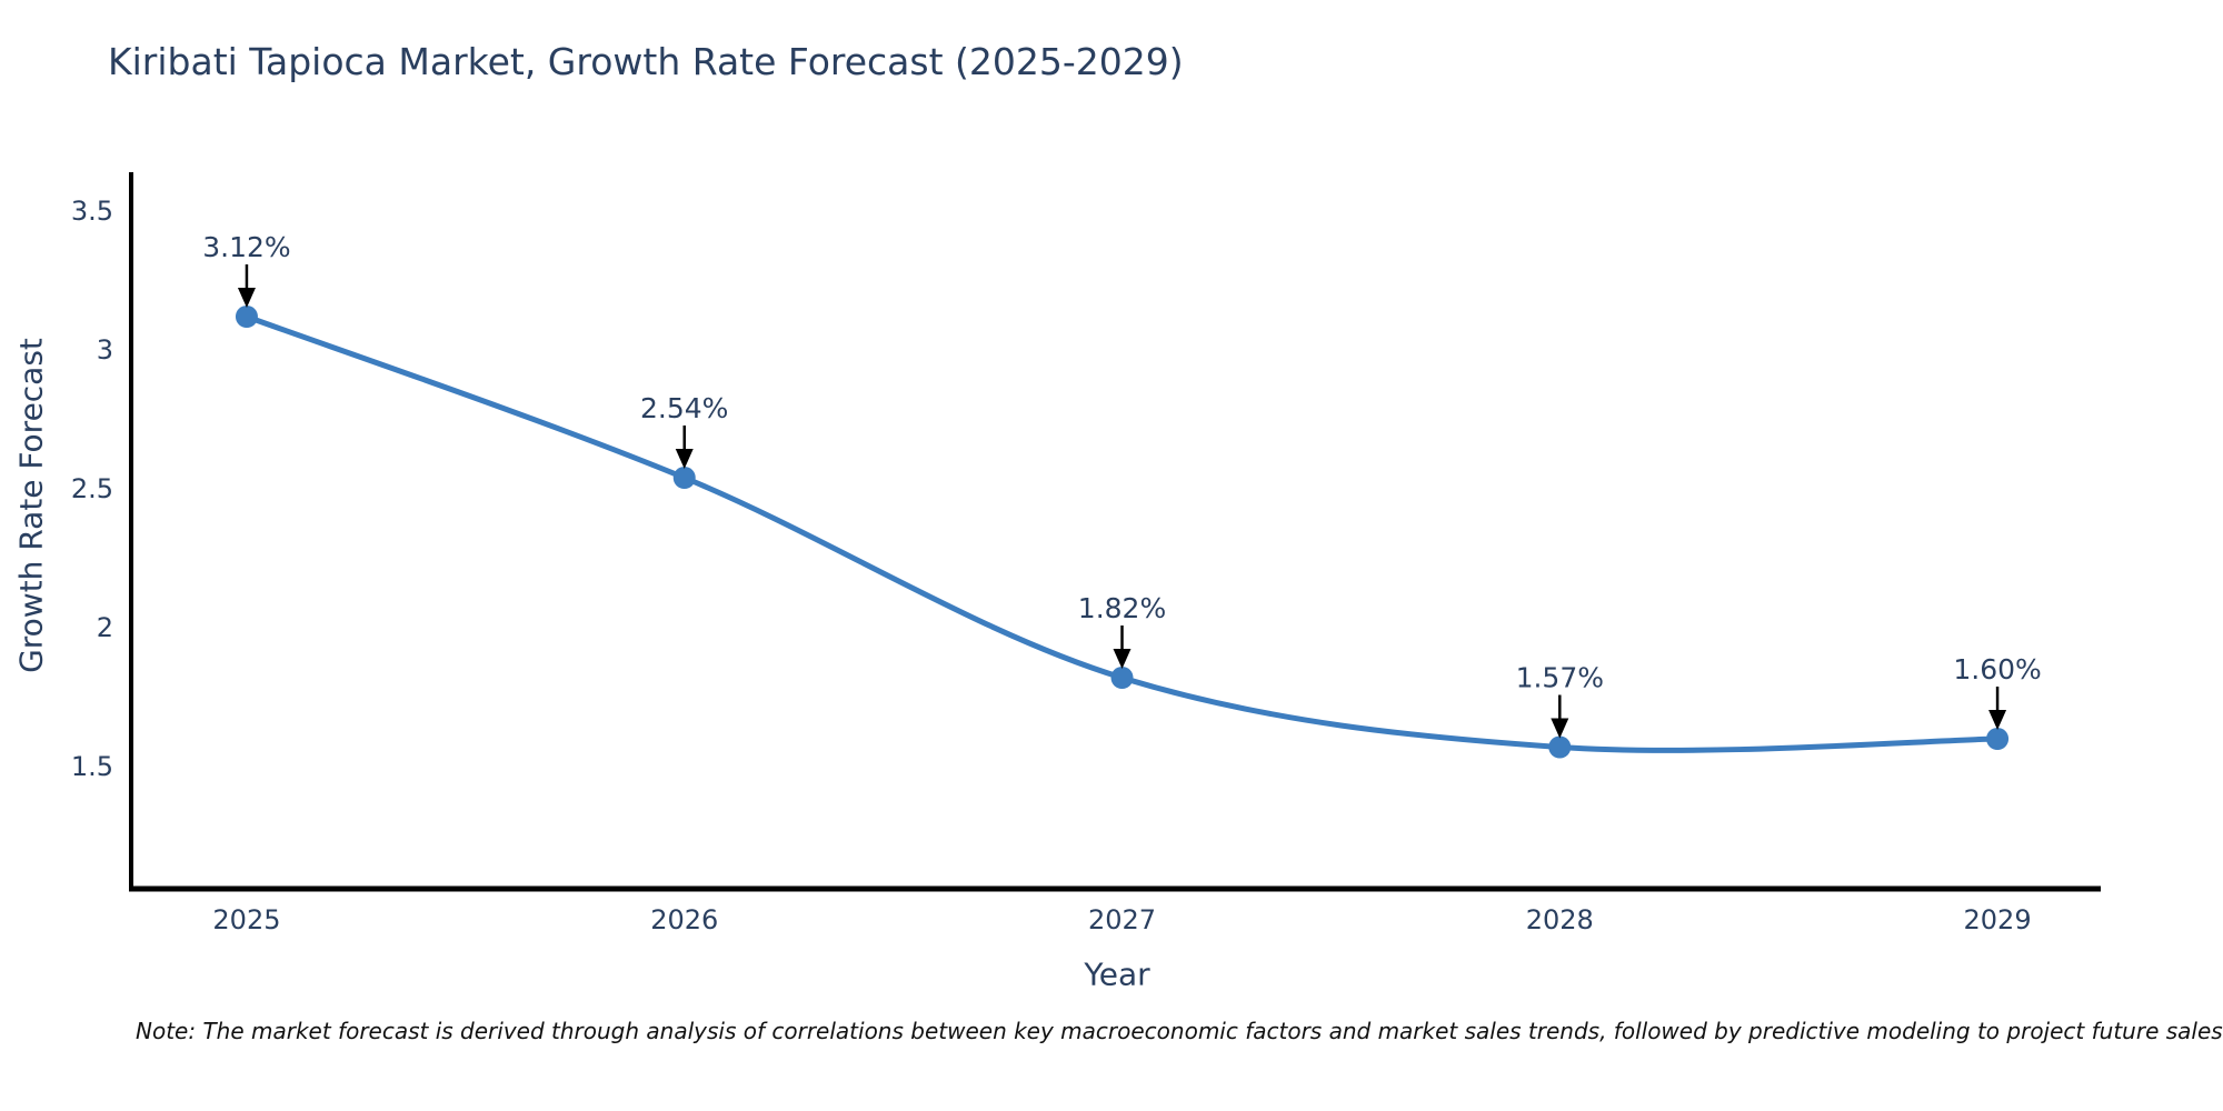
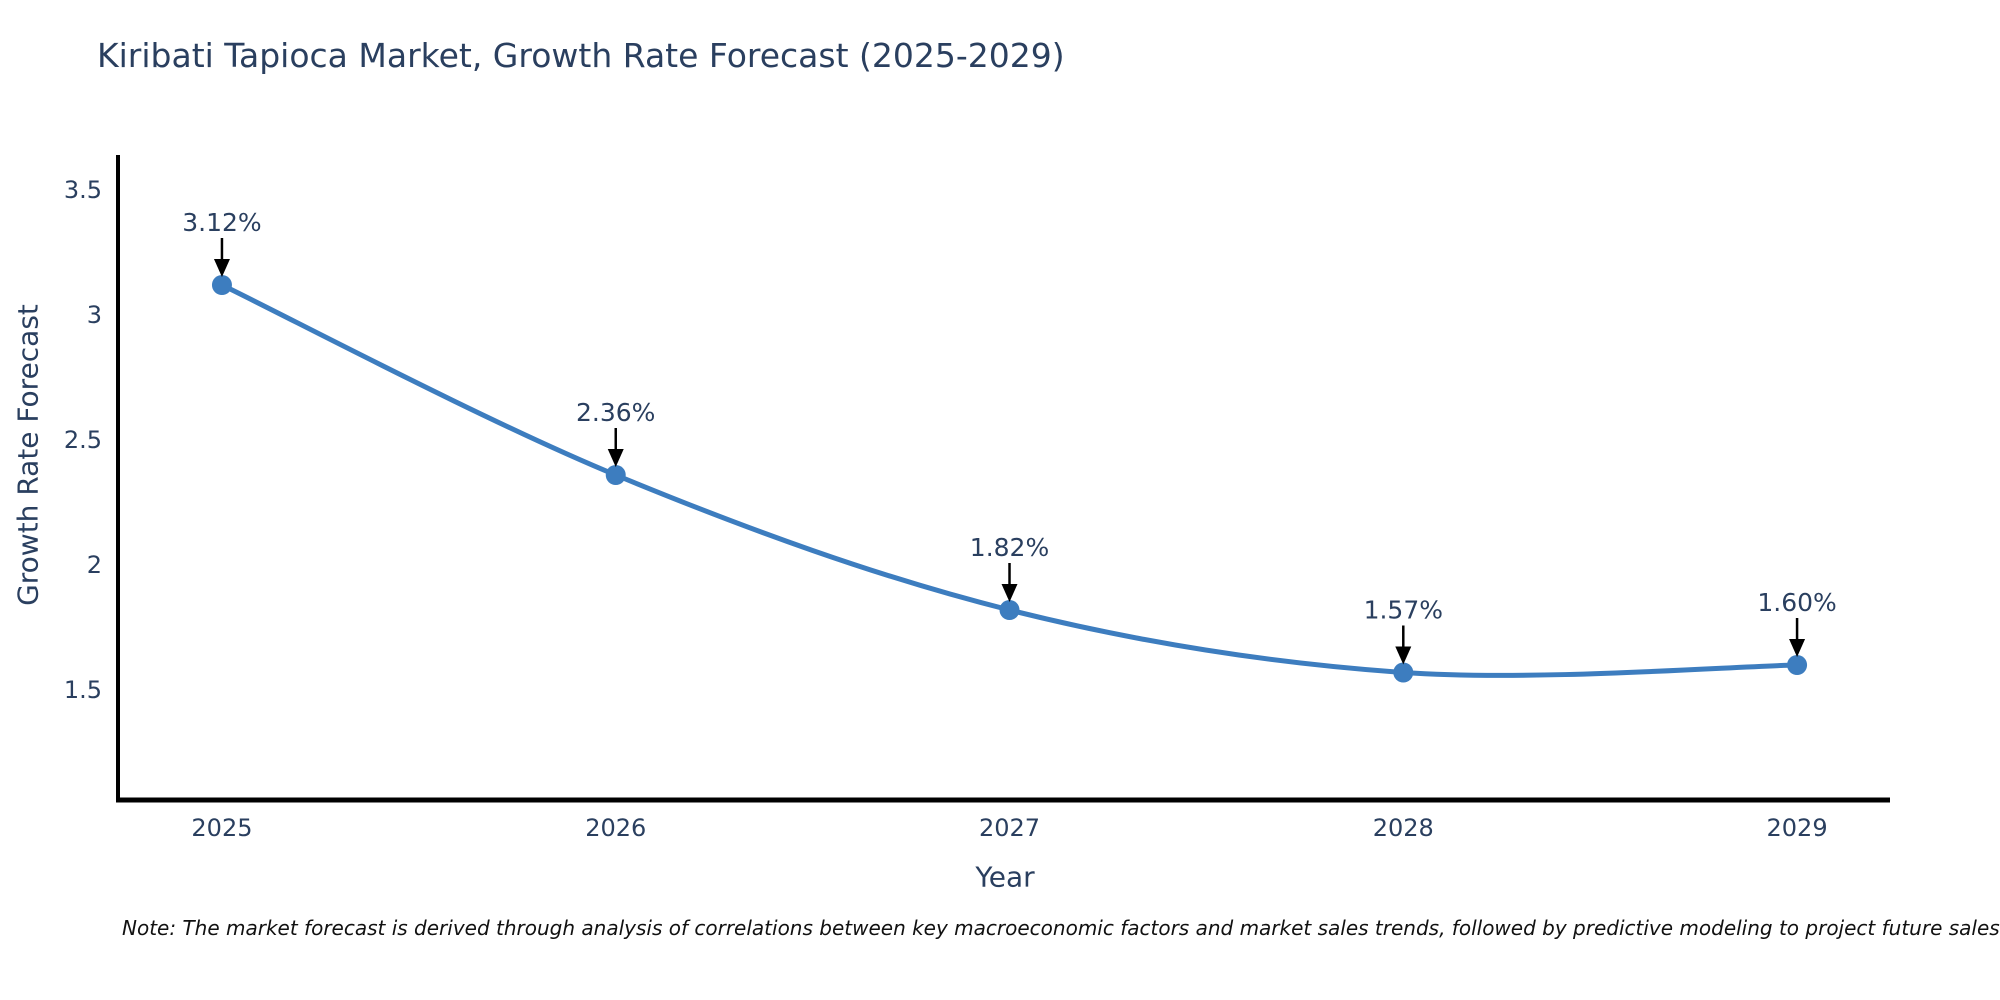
2026: 2.54% -> 2.36%
